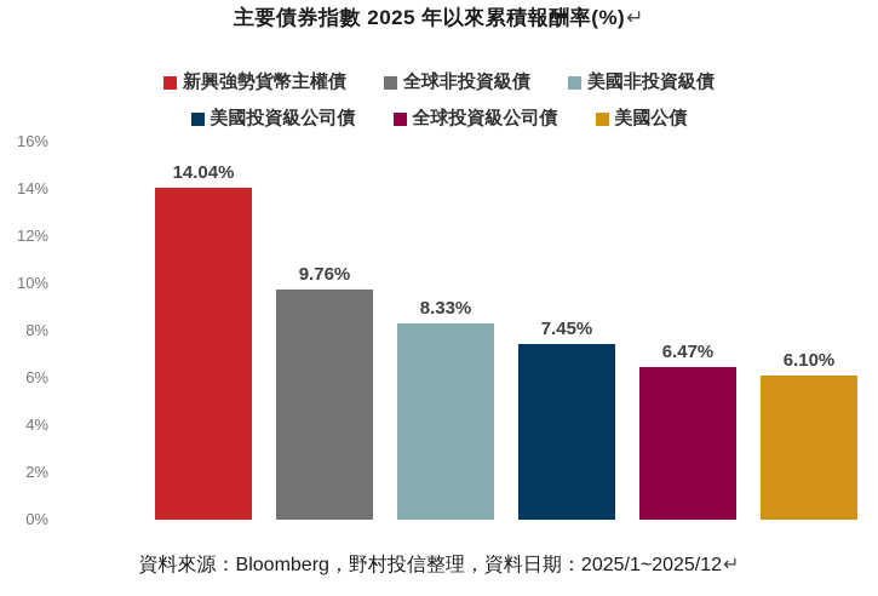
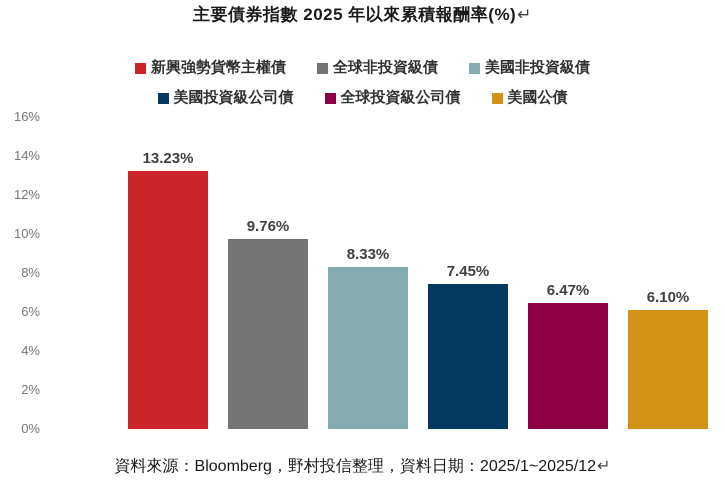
新興強勢貨幣主權債: 14.04% -> 13.23%
